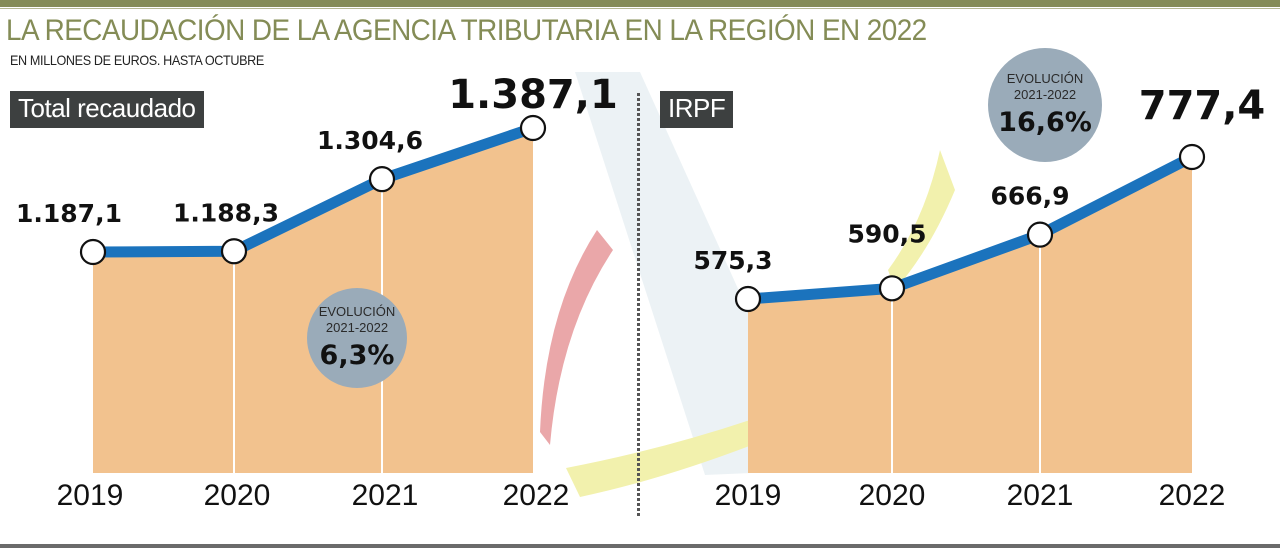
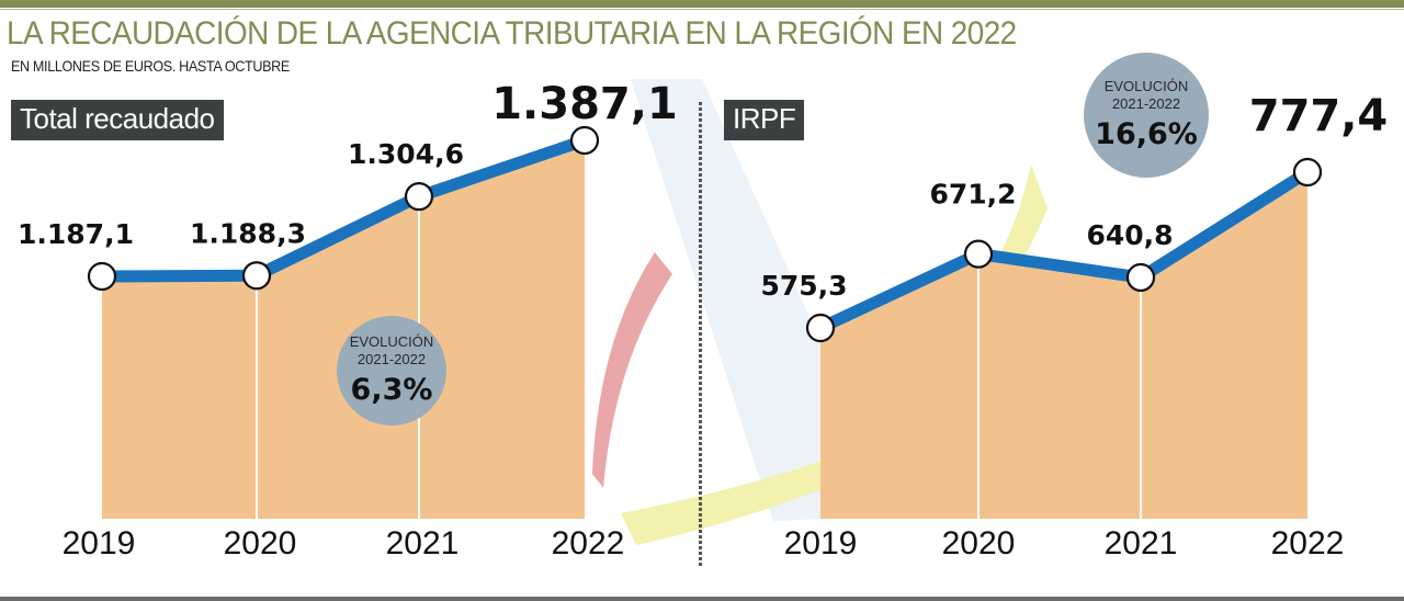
IRPF/2020: 590,5 -> 671,2
IRPF/2021: 666,9 -> 640,8
